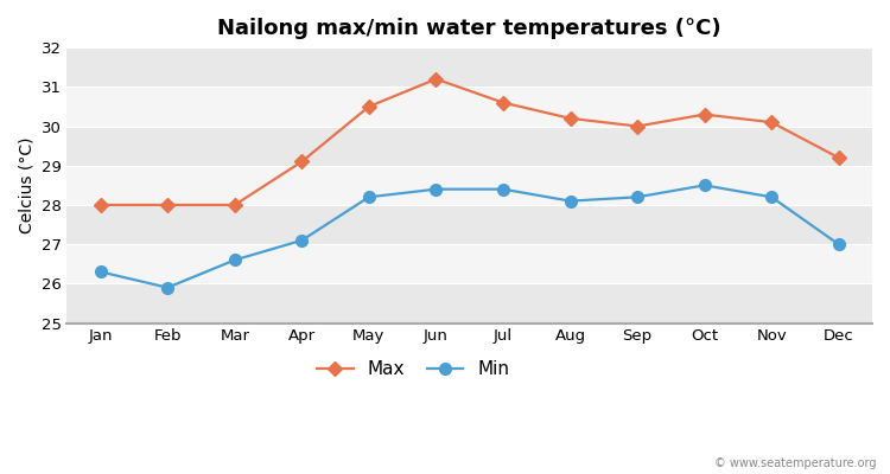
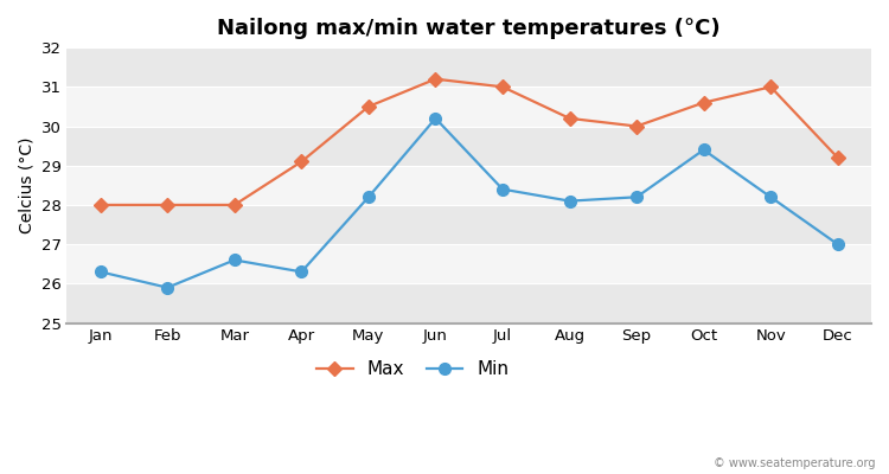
Min/Apr: 27.1 -> 26.3
Min/Jun: 28.4 -> 30.2
Max/Jul: 30.6 -> 31.0
Max/Oct: 30.3 -> 30.6
Min/Oct: 28.5 -> 29.4
Max/Nov: 30.1 -> 31.0
